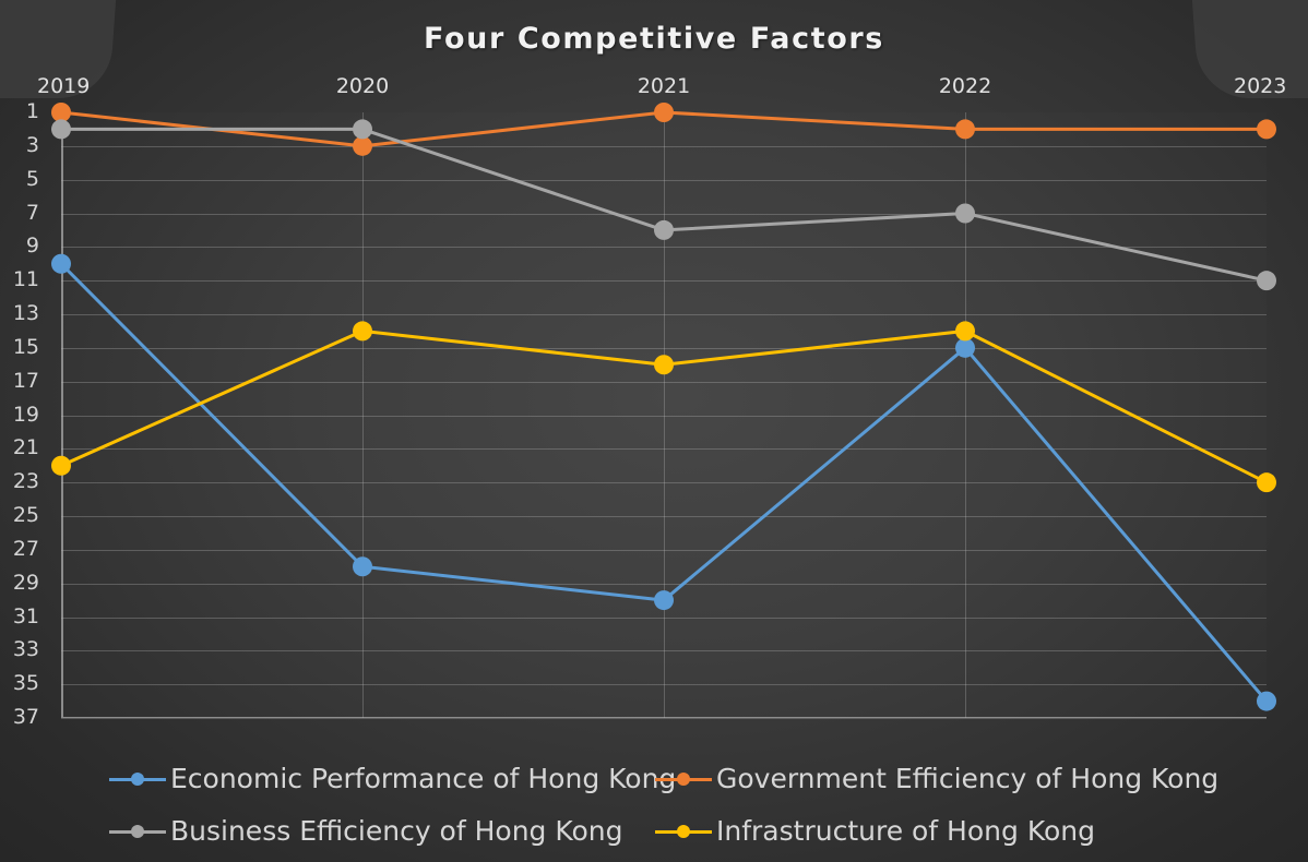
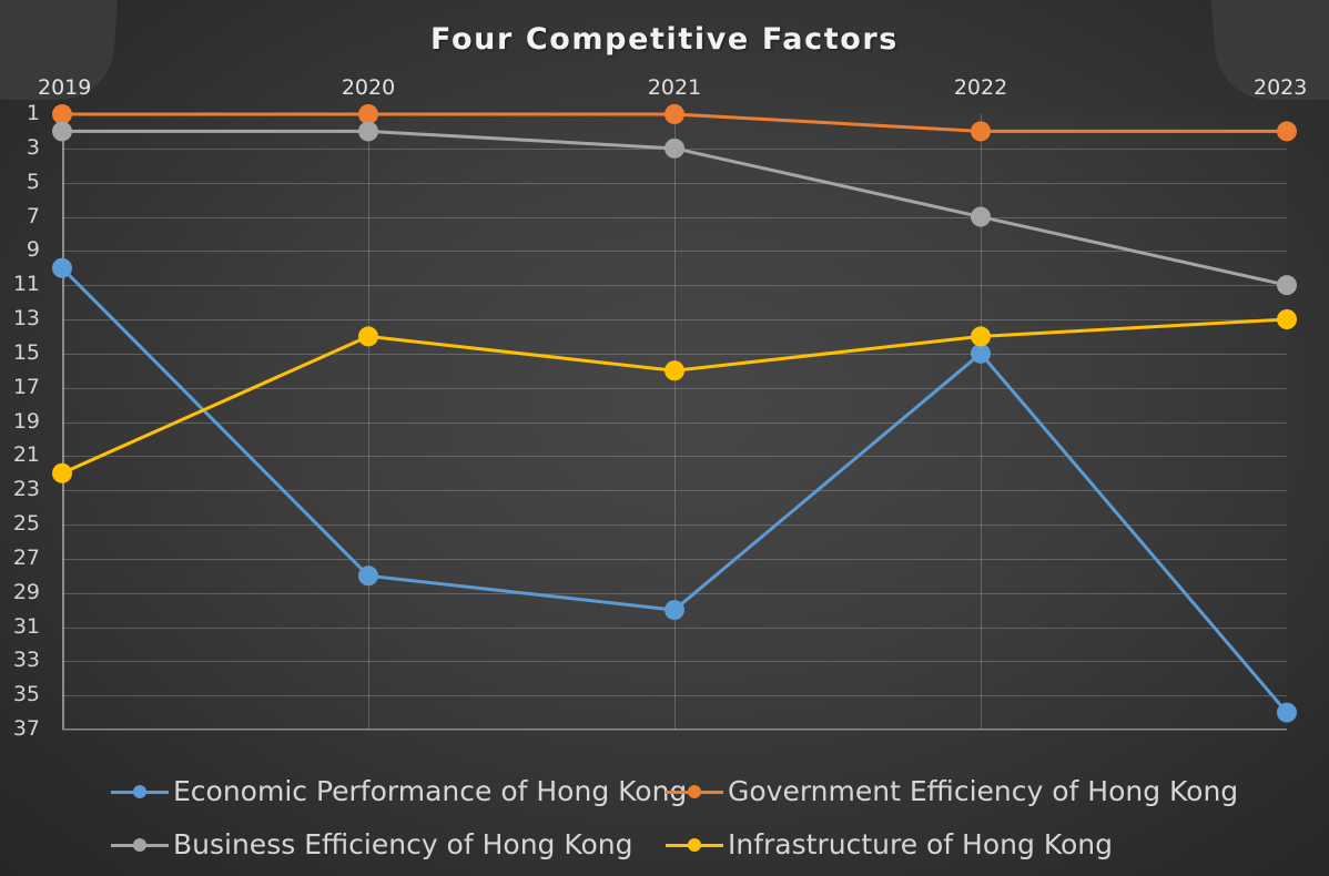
Government Efficiency of Hong Kong/2020: 3 -> 1
Business Efficiency of Hong Kong/2021: 8 -> 3
Infrastructure of Hong Kong/2023: 23 -> 13
